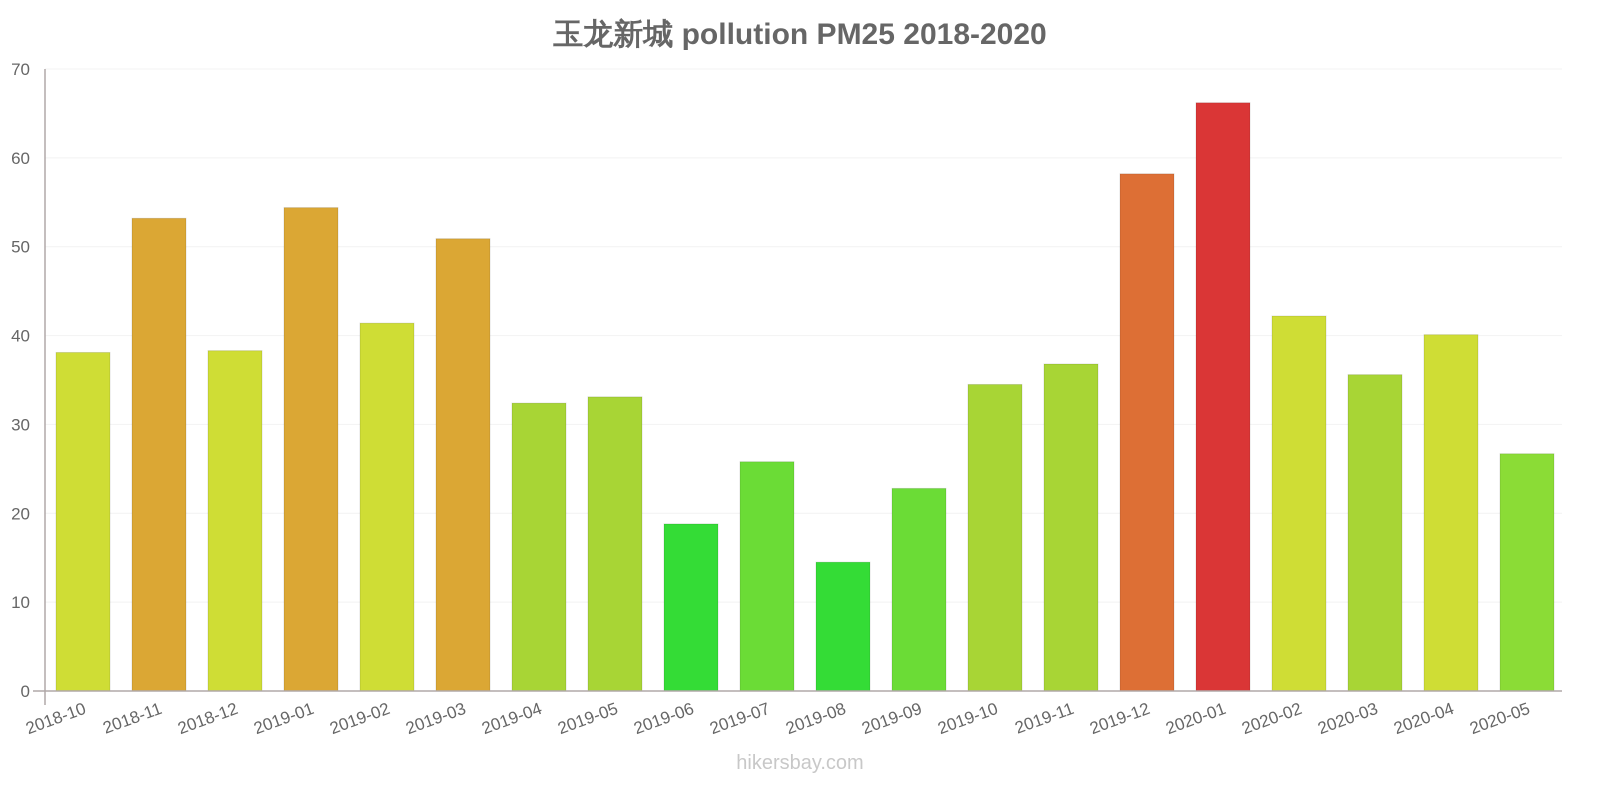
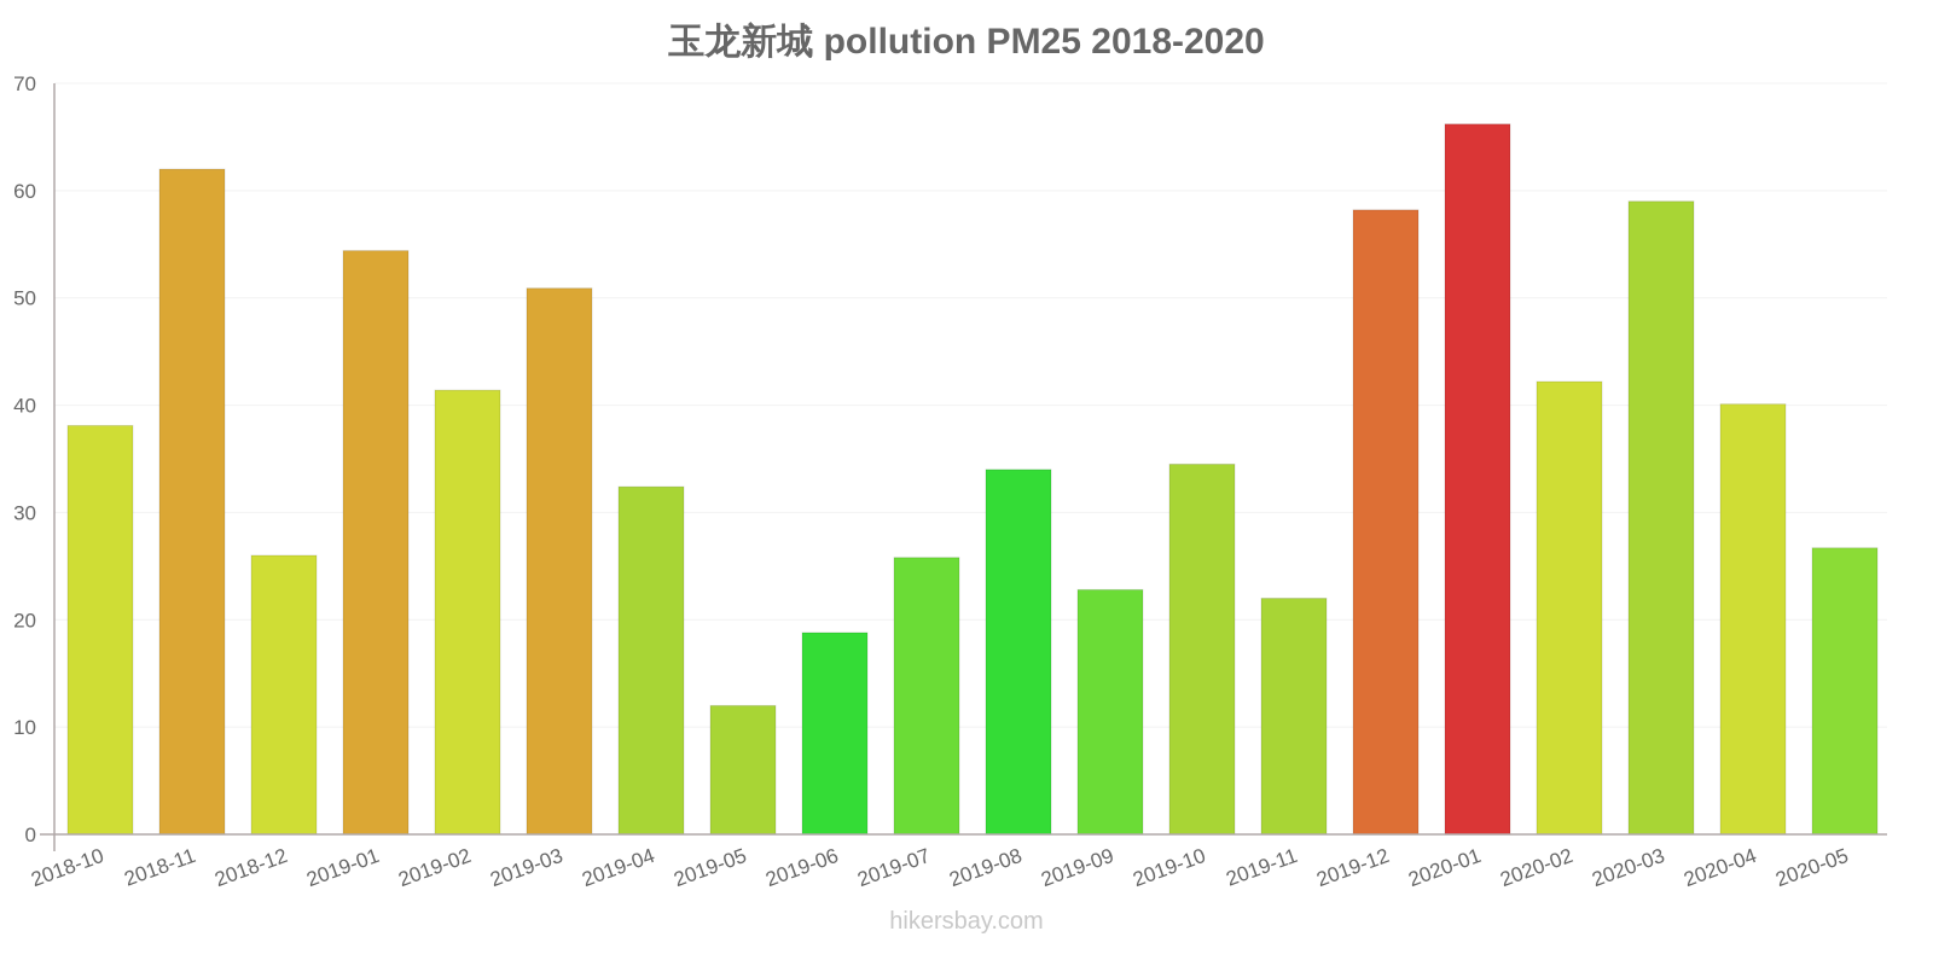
2018-11: 53 -> 62
2018-12: 38 -> 26
2019-05: 33 -> 12
2019-08: 14 -> 34
2019-11: 37 -> 22
2020-03: 36 -> 59
